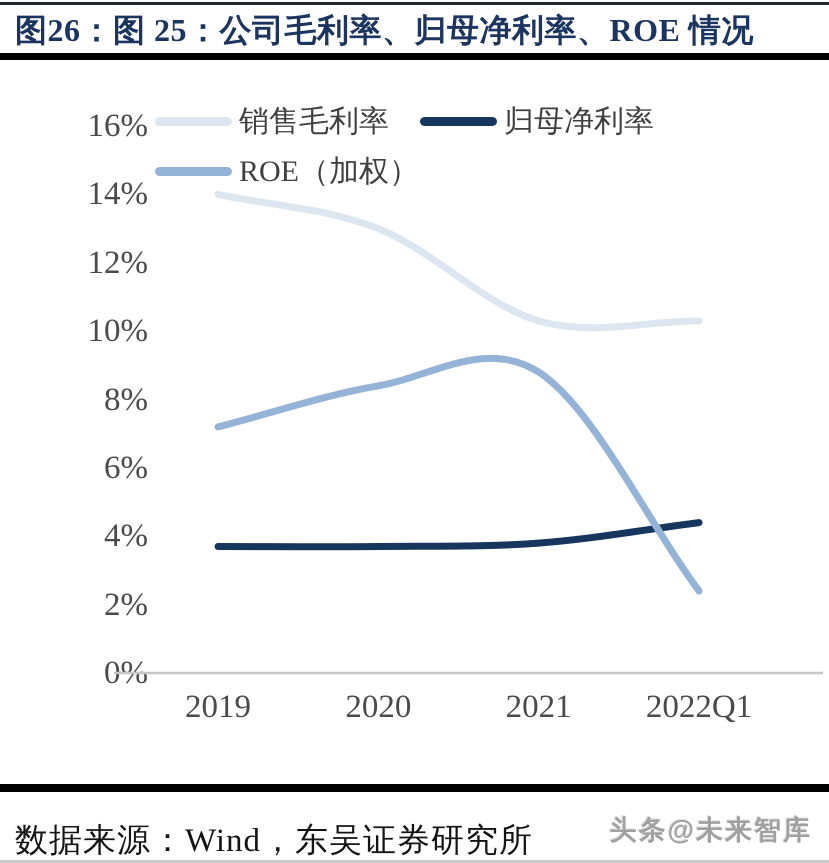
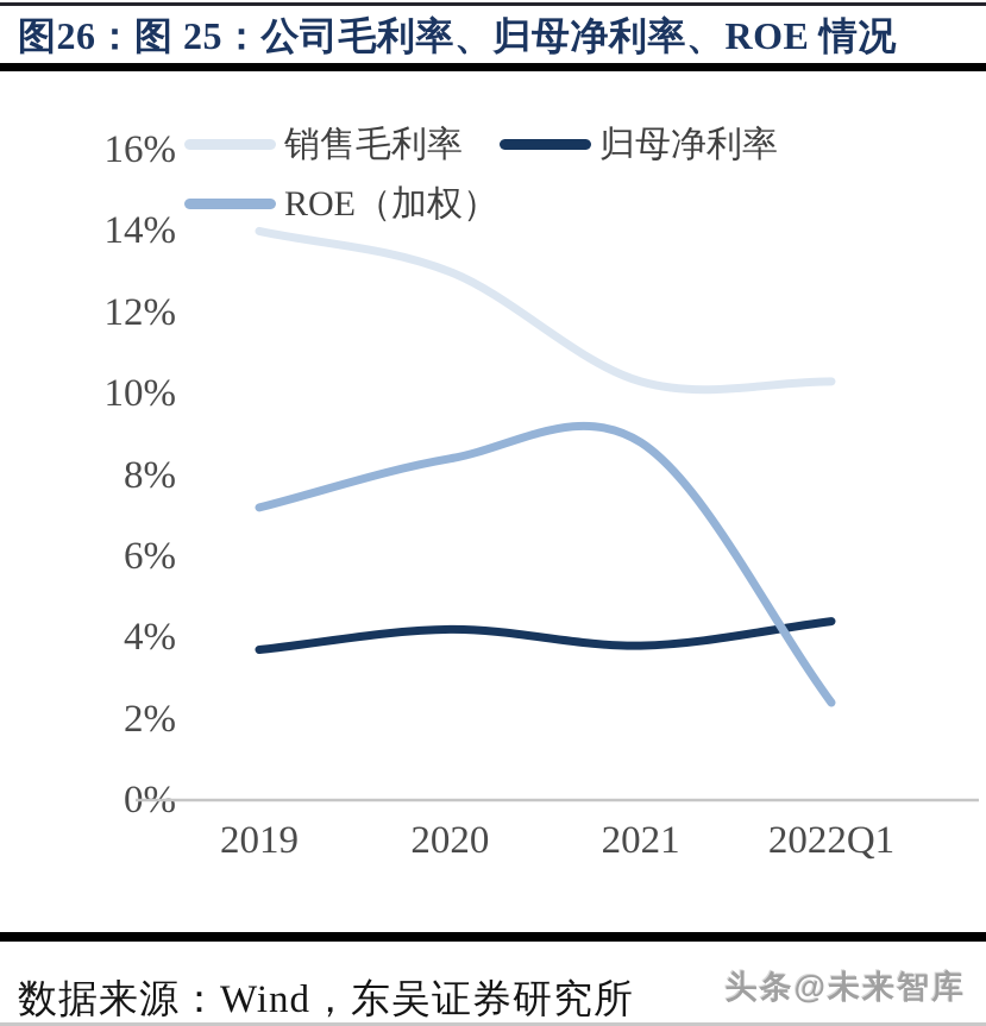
归母净利率/2020: 3.7% -> 4.2%
